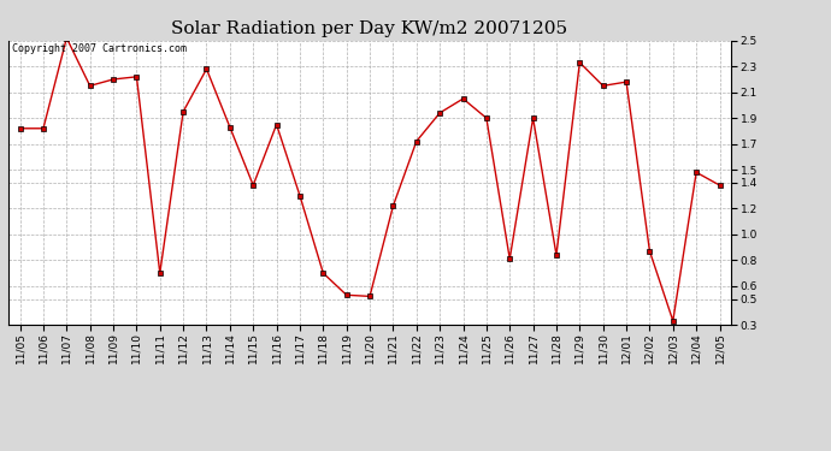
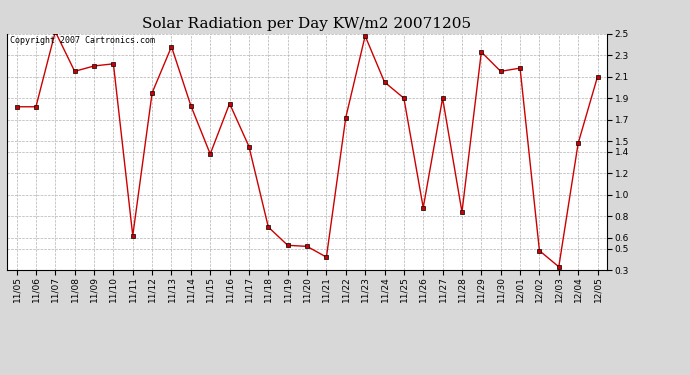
11/11: 0.70 -> 0.62
11/13: 2.28 -> 2.38
11/17: 1.30 -> 1.45
11/21: 1.22 -> 0.42
11/23: 1.94 -> 2.48
11/26: 0.81 -> 0.88
12/02: 0.87 -> 0.48
12/05: 1.38 -> 2.10
